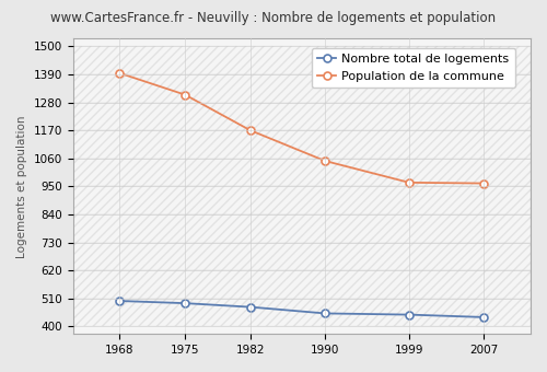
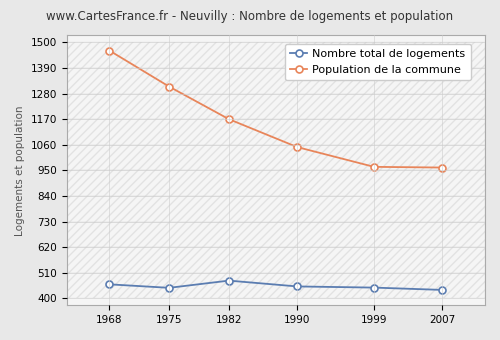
Nombre total de logements/1968: 500 -> 460
Population de la commune/1968: 1395 -> 1465
Nombre total de logements/1975: 491 -> 445
